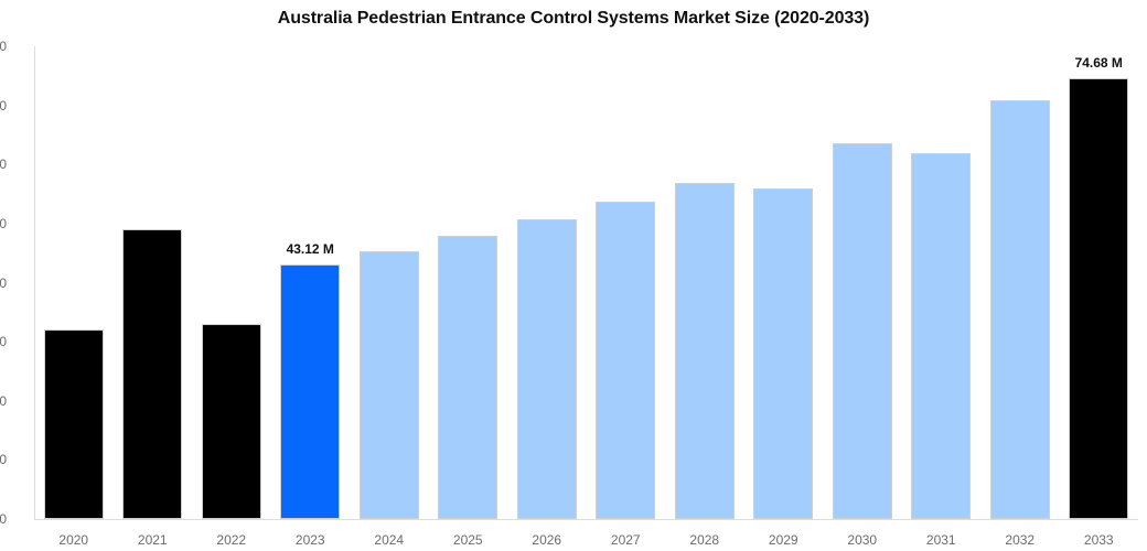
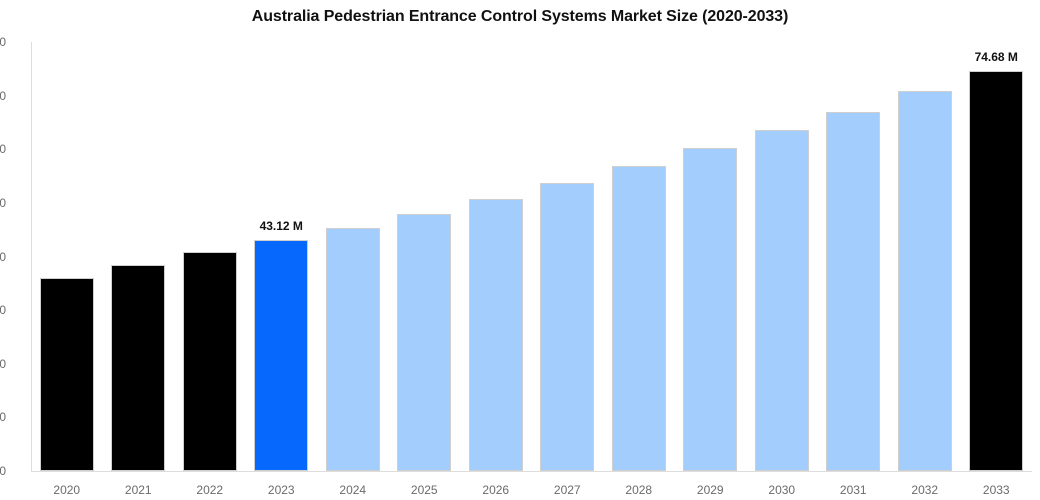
2020: 32 -> 36
2021: 49 -> 38
2022: 33 -> 41
2029: 56 -> 60
2031: 62 -> 67
